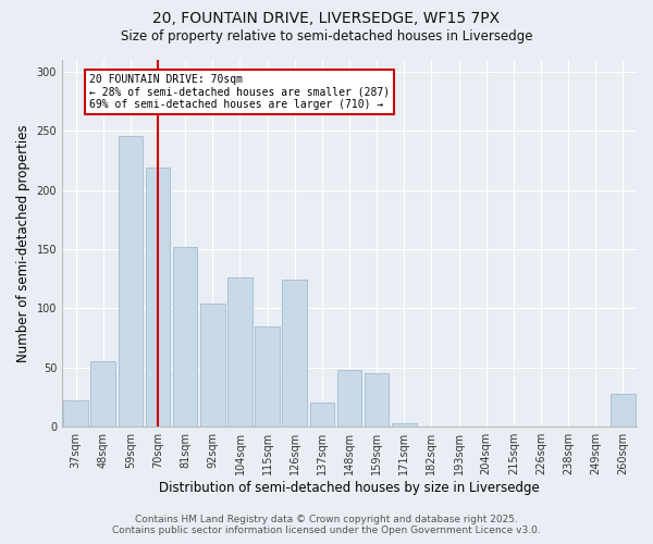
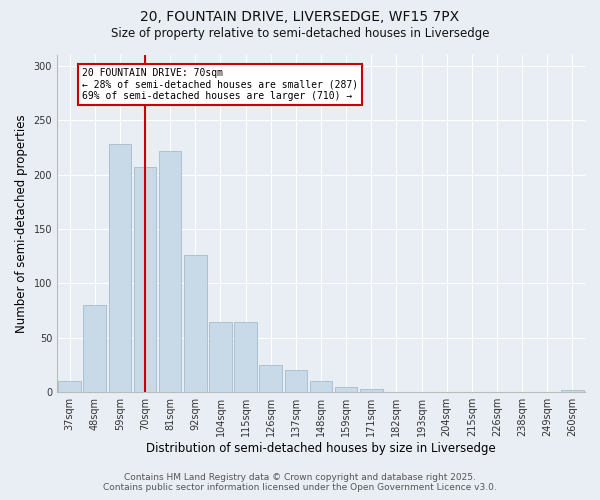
37sqm: 22 -> 10
48sqm: 55 -> 80
59sqm: 246 -> 228
70sqm: 219 -> 207
81sqm: 152 -> 222
92sqm: 104 -> 126
104sqm: 126 -> 65
115sqm: 85 -> 65
126sqm: 124 -> 25
148sqm: 48 -> 10
159sqm: 45 -> 5
260sqm: 28 -> 2
